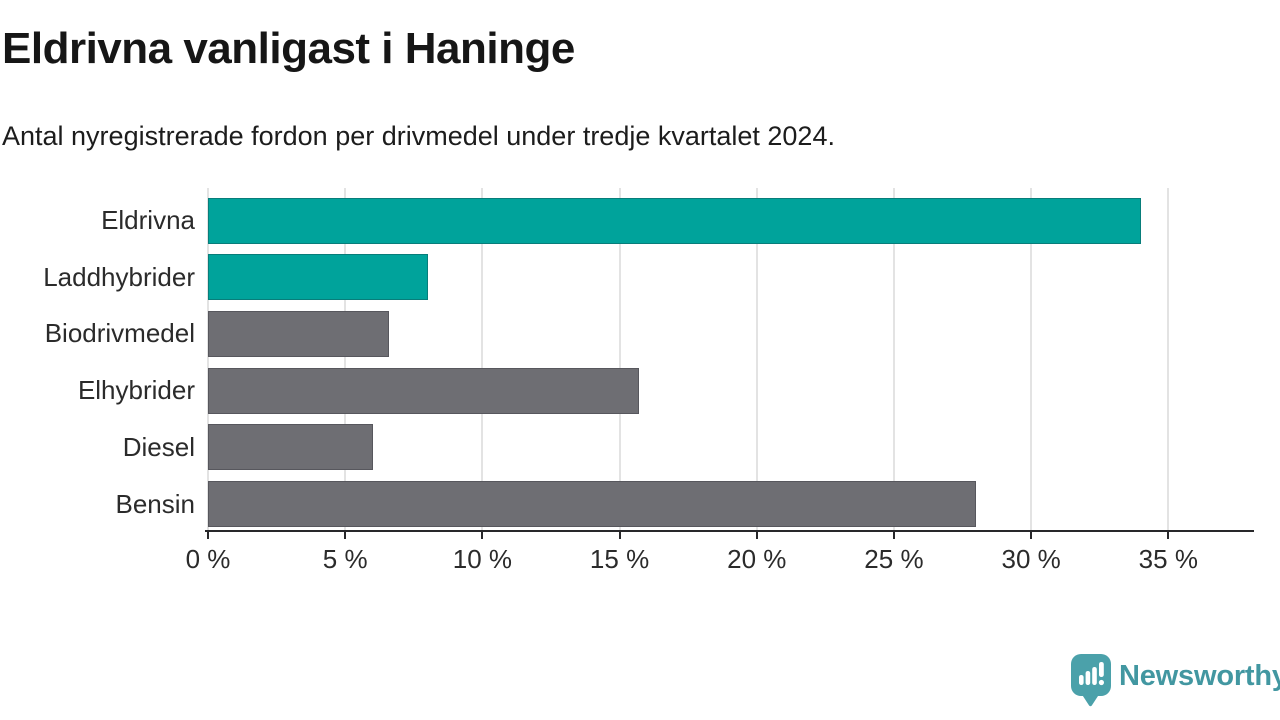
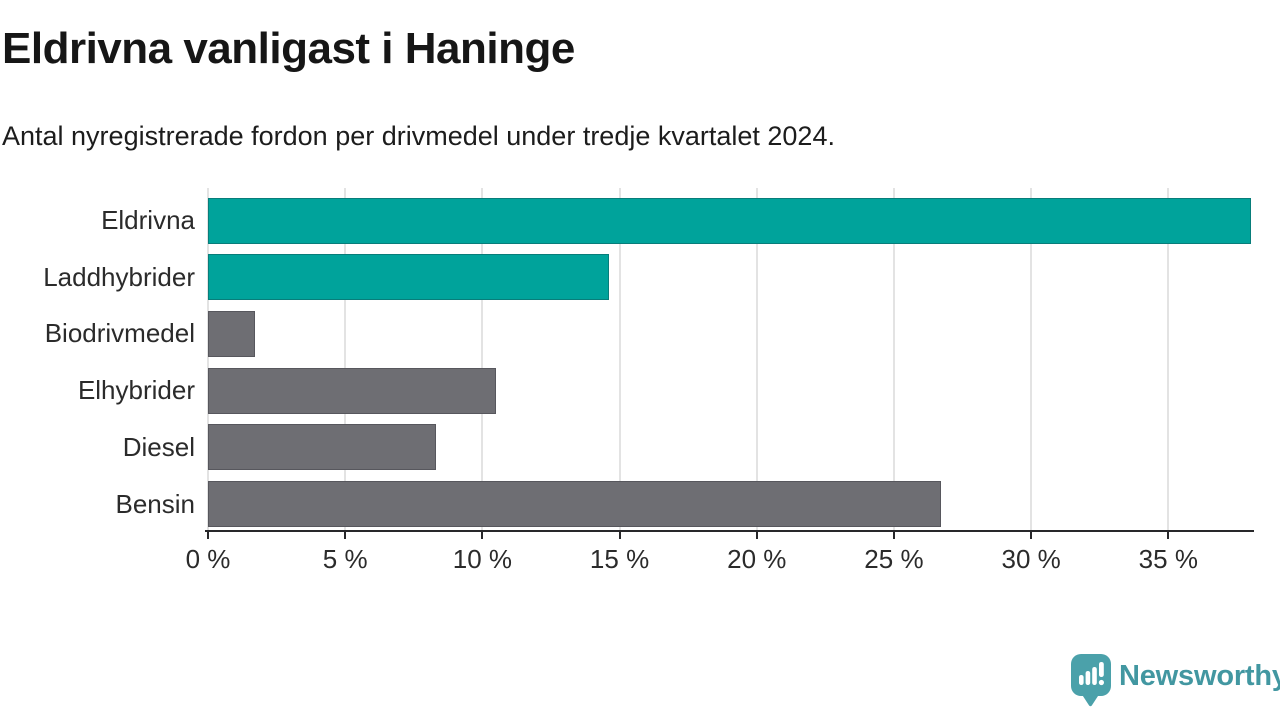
Eldrivna: 34.0% -> 38.0%
Laddhybrider: 8.0% -> 14.6%
Biodrivmedel: 6.6% -> 1.7%
Elhybrider: 15.7% -> 10.5%
Diesel: 6.0% -> 8.3%
Bensin: 28.0% -> 26.7%
